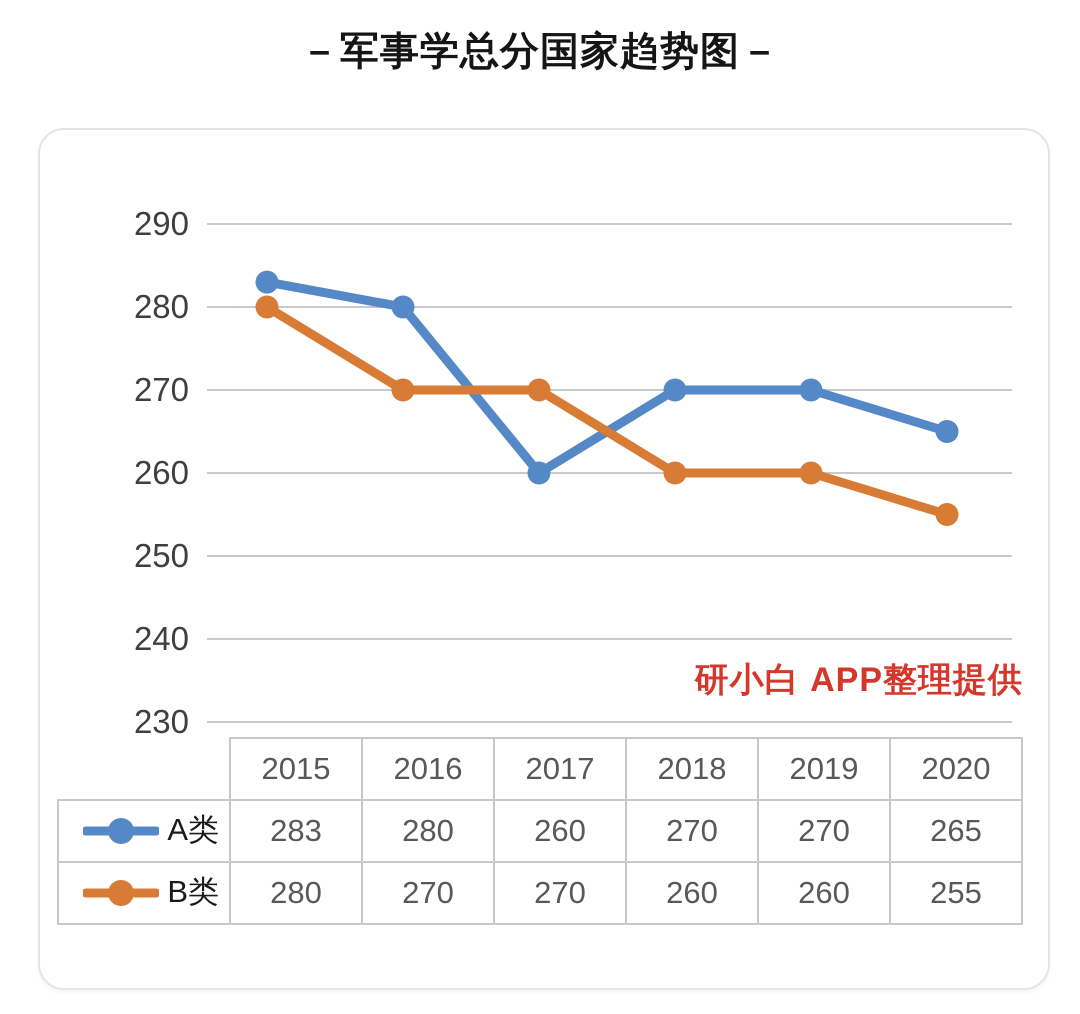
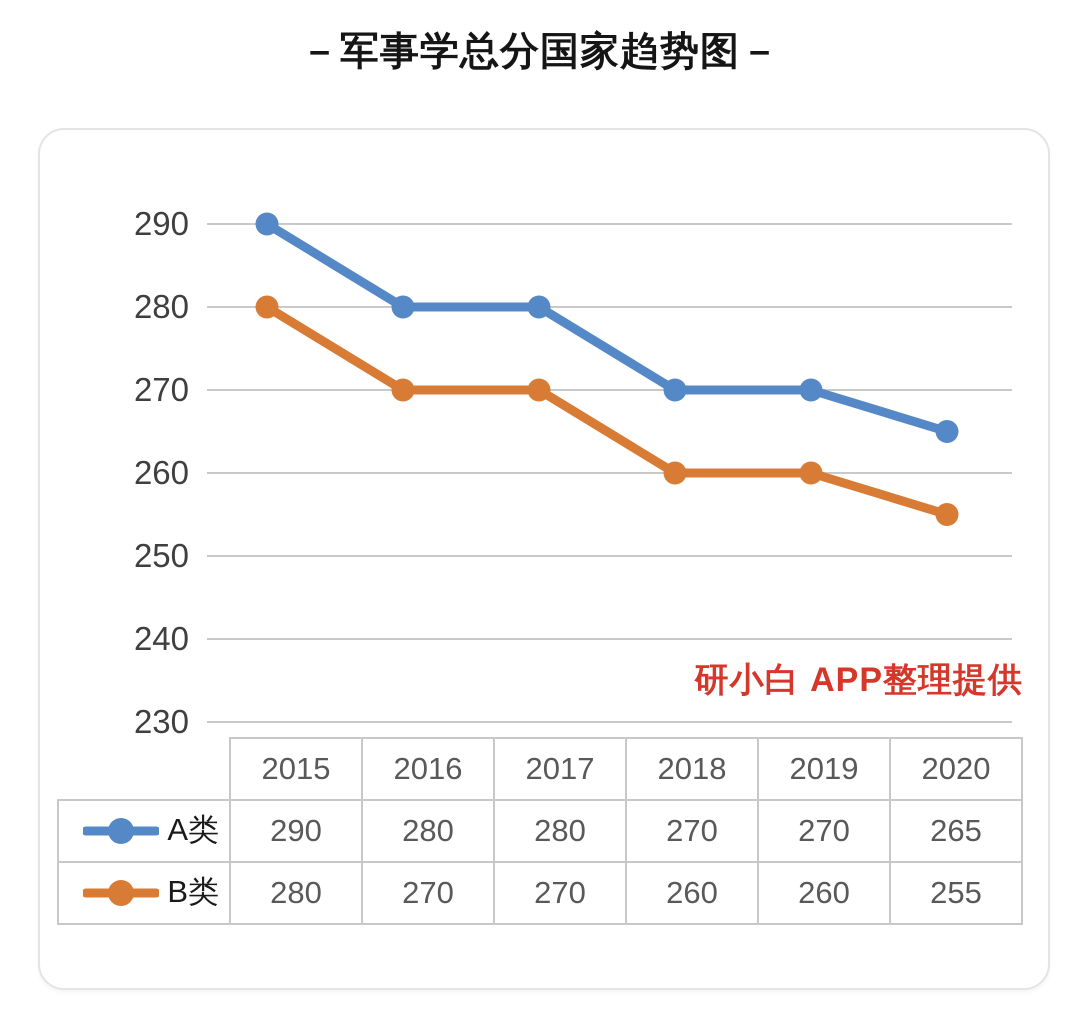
A类/2015: 283 -> 290
A类/2017: 260 -> 280
